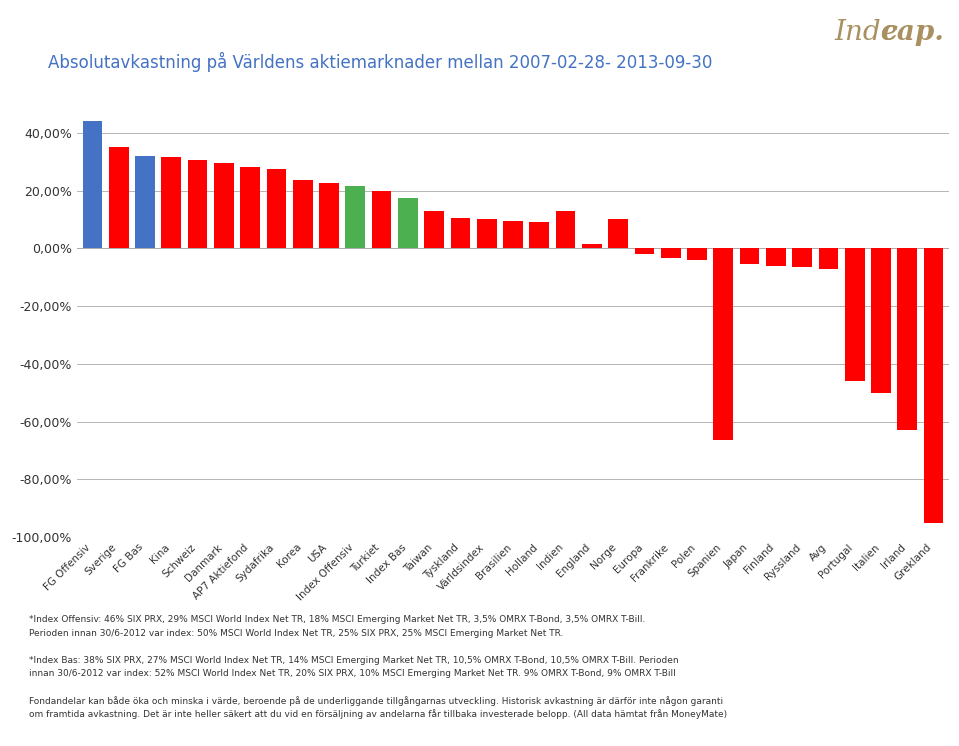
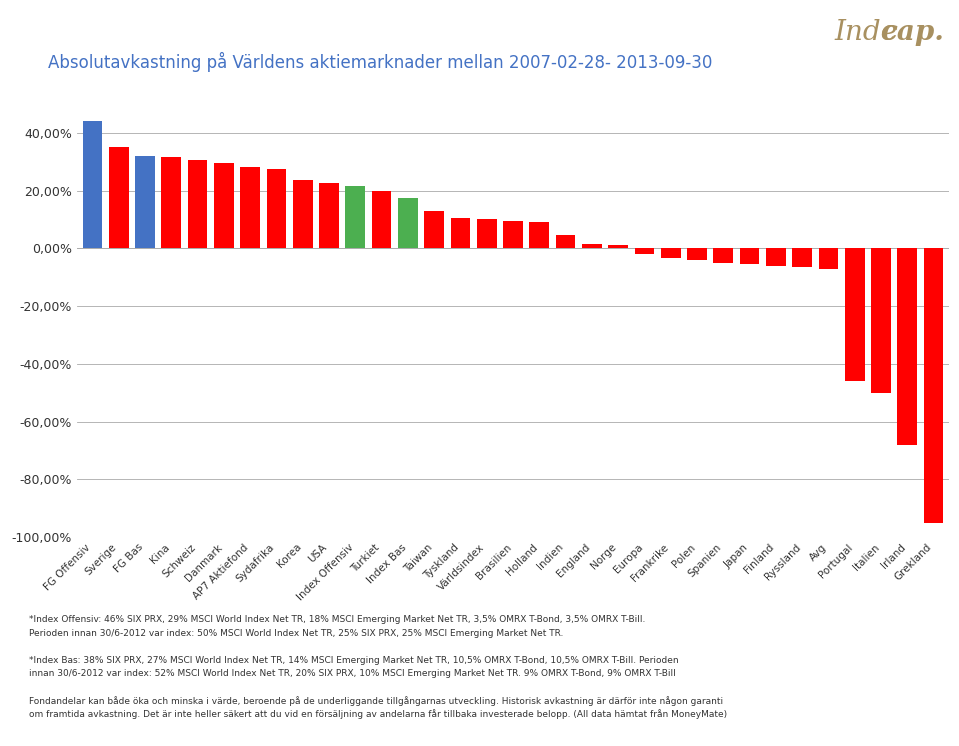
Indien: 13,0% -> 4,5%
Norge: 10,0% -> 1,0%
Spanien: -66,5% -> -5,0%
Irland: -63,0% -> -68,0%
